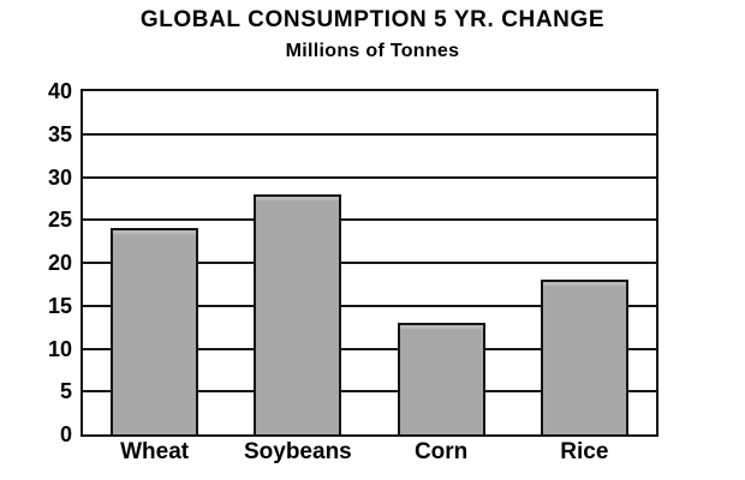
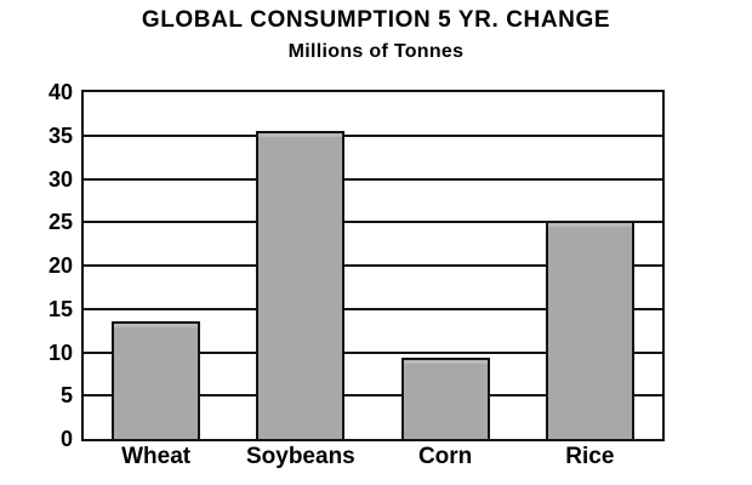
Wheat: 24 -> 14
Soybeans: 28 -> 36
Corn: 13 -> 9
Rice: 18 -> 25
